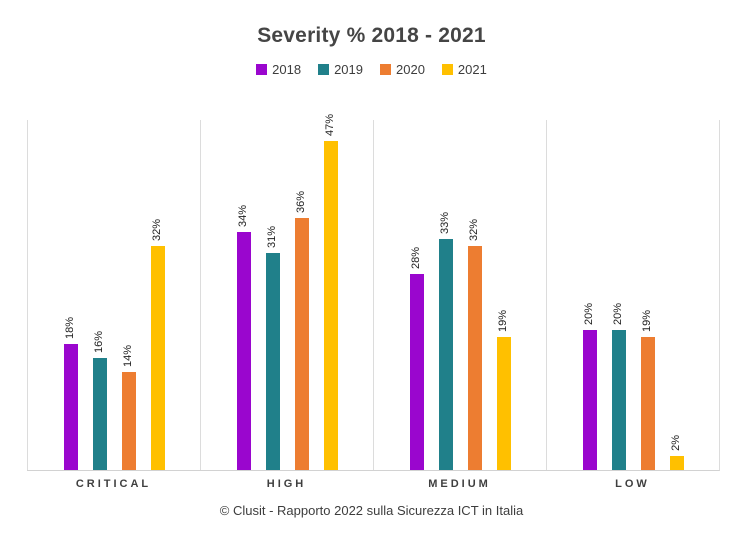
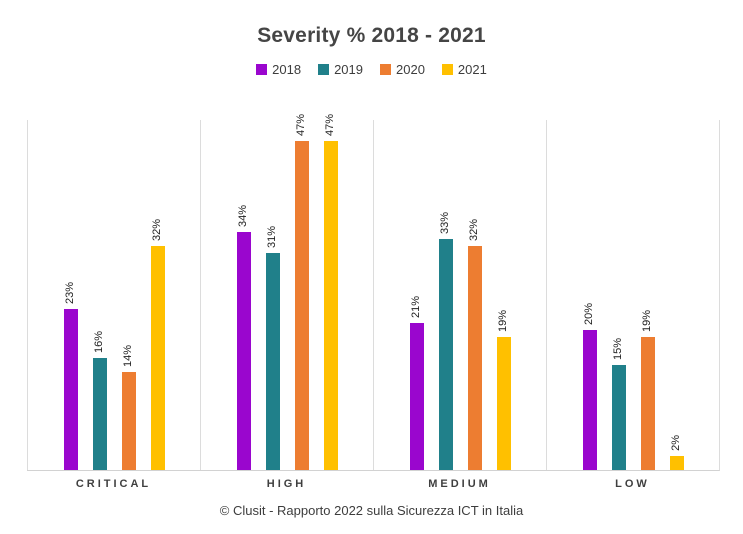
2018/CRITICAL: 18% -> 23%
2020/HIGH: 36% -> 47%
2018/MEDIUM: 28% -> 21%
2019/LOW: 20% -> 15%
